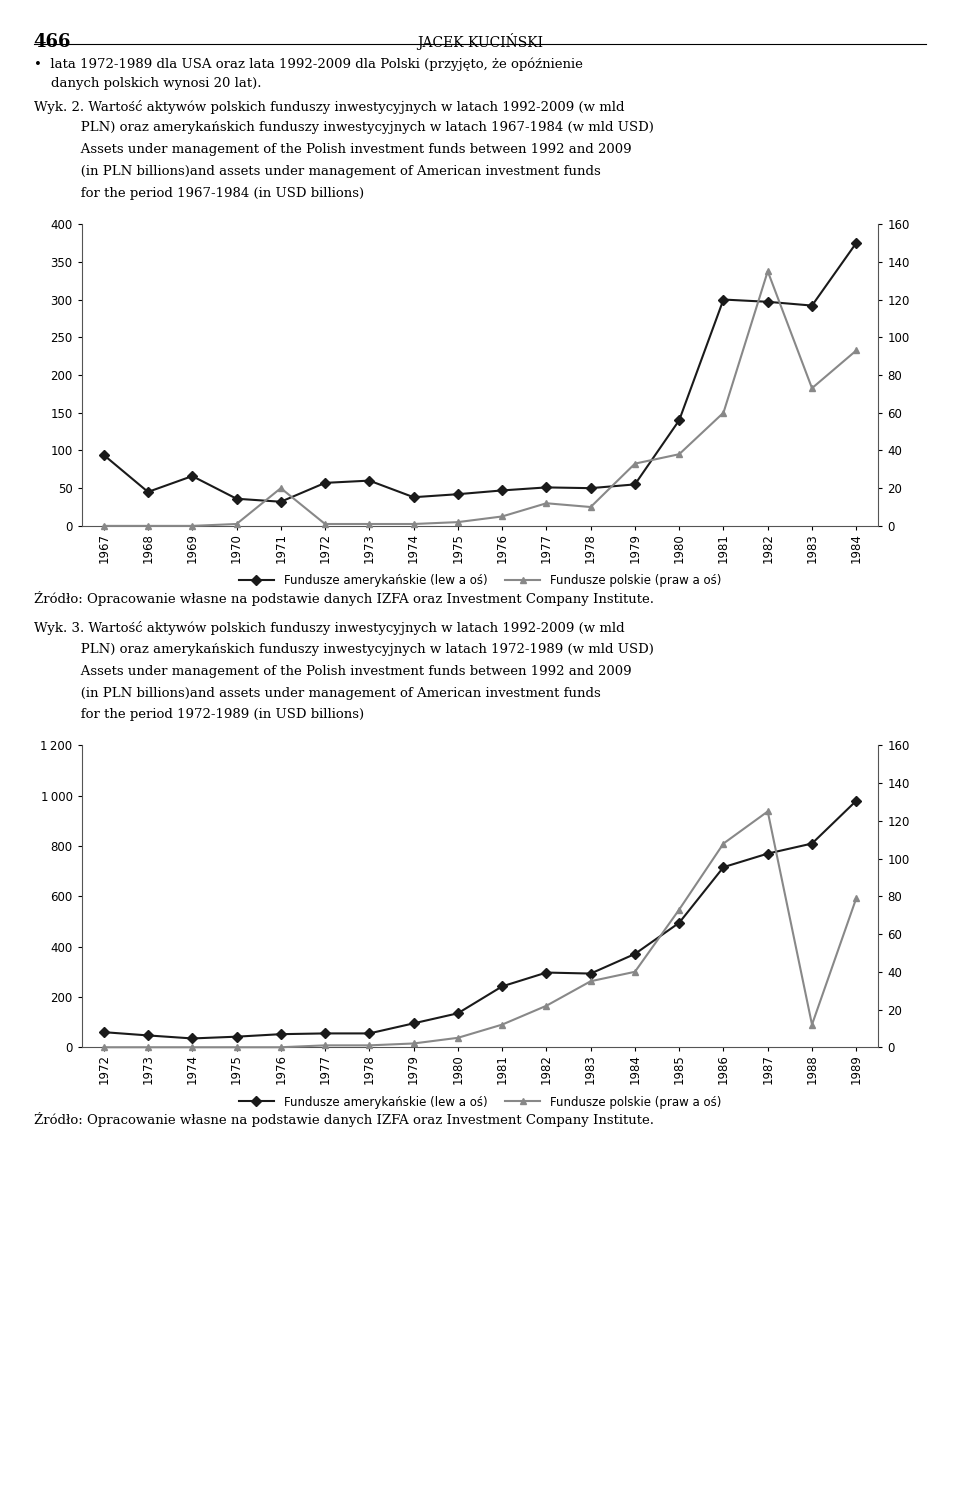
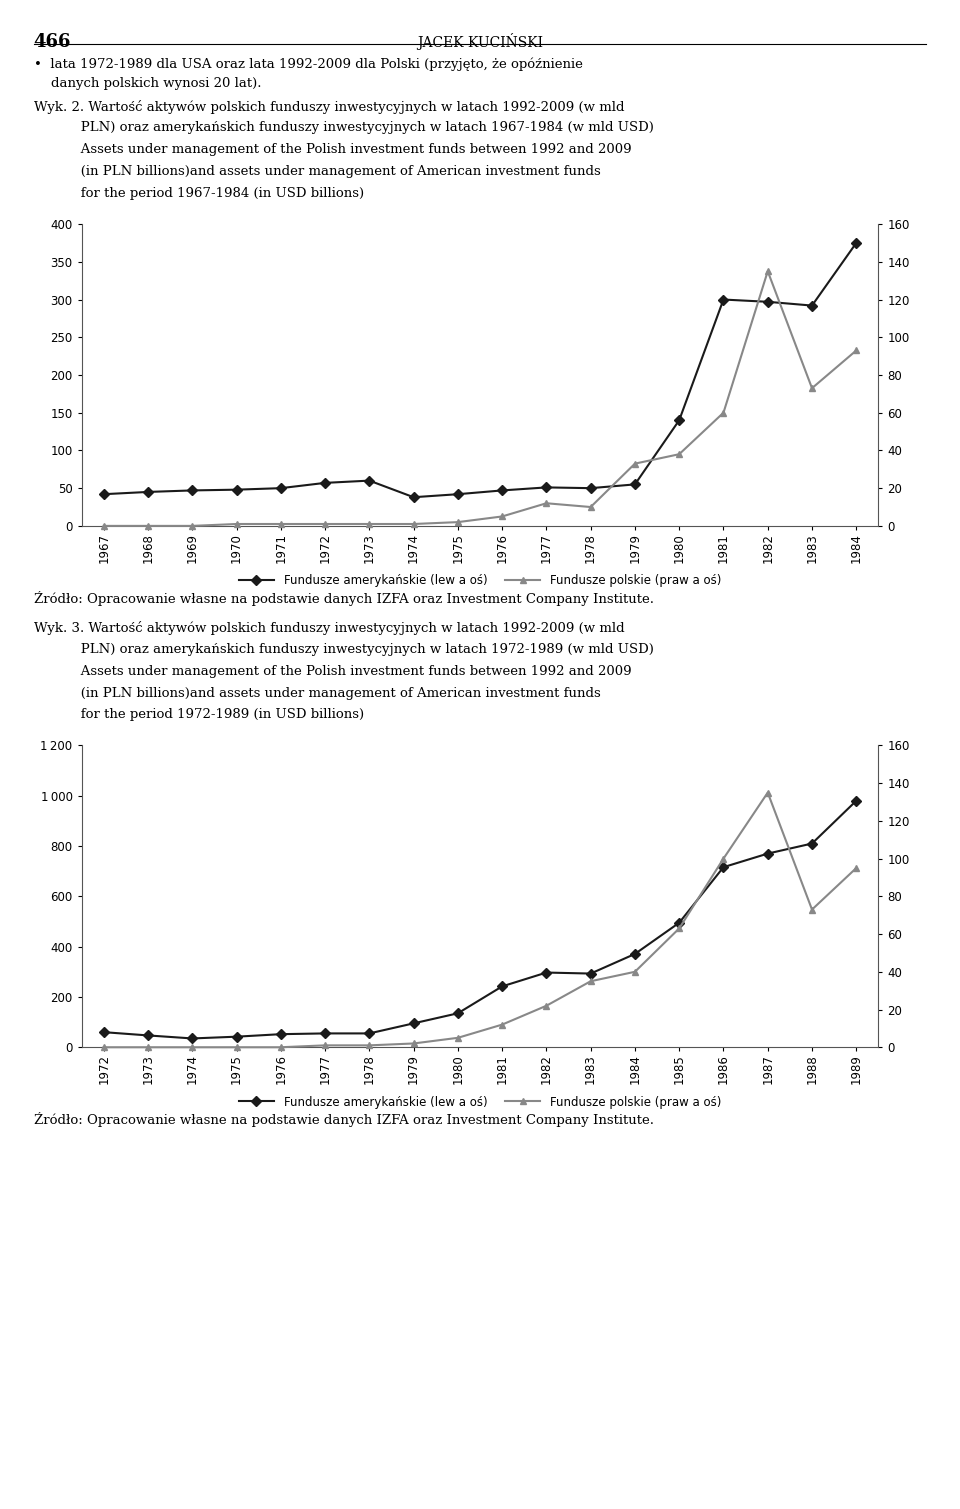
Fundusze amerykańskie (lew a oś)/1967: 94 -> 42
Fundusze amerykańskie (lew a oś)/1969: 66 -> 47
Fundusze amerykańskie (lew a oś)/1970: 36 -> 48
Fundusze amerykańskie (lew a oś)/1971: 32 -> 50
Fundusze polskie (praw a oś)/1971: 20 -> 1
Fundusze polskie (praw a oś)/1985: 73 -> 63
Fundusze polskie (praw a oś)/1986: 108 -> 100
Fundusze polskie (praw a oś)/1987: 125 -> 135
Fundusze polskie (praw a oś)/1988: 12 -> 73
Fundusze polskie (praw a oś)/1989: 79 -> 95
